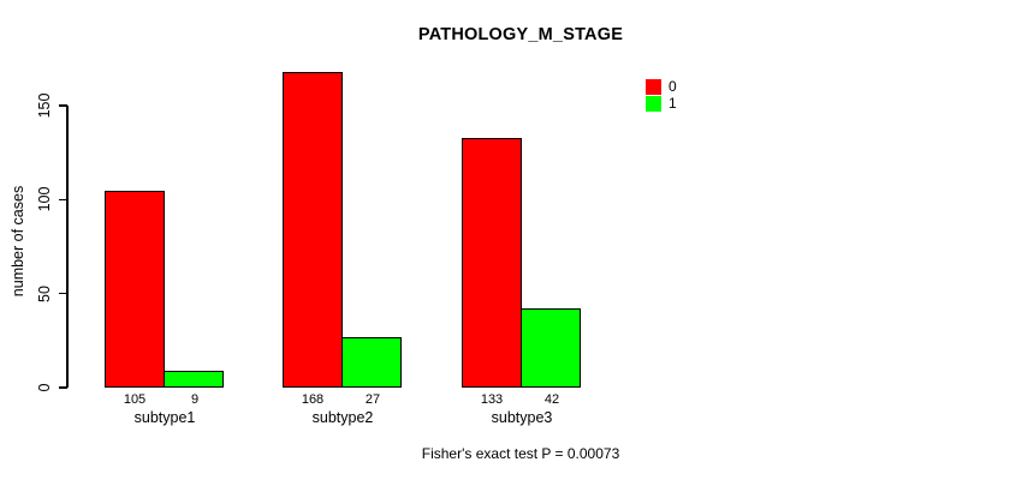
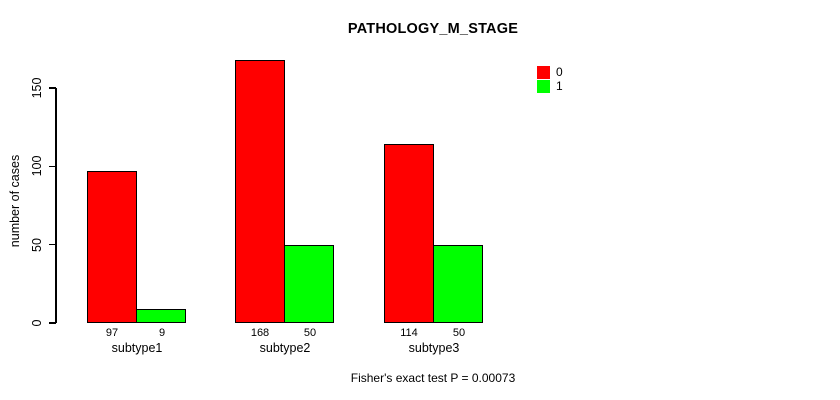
0/subtype1: 105 -> 97
1/subtype2: 27 -> 50
0/subtype3: 133 -> 114
1/subtype3: 42 -> 50
